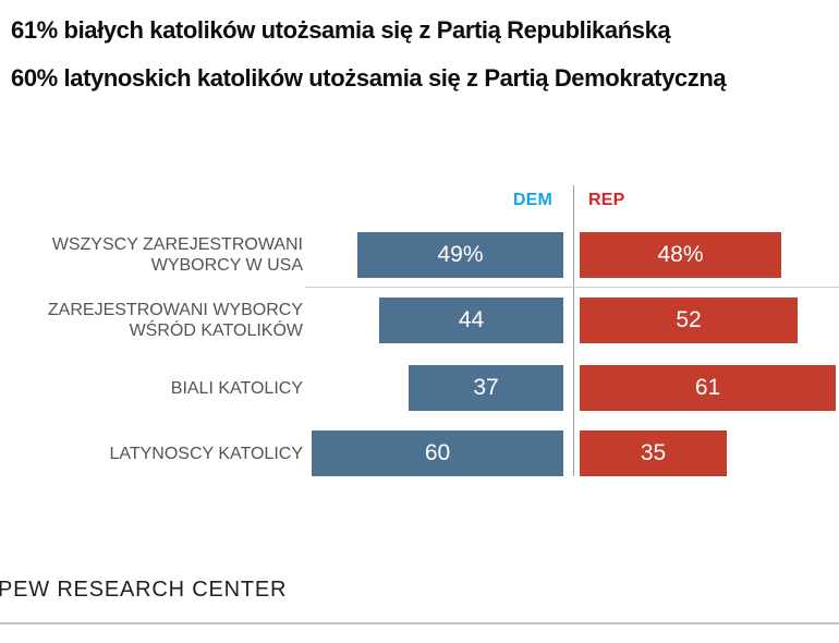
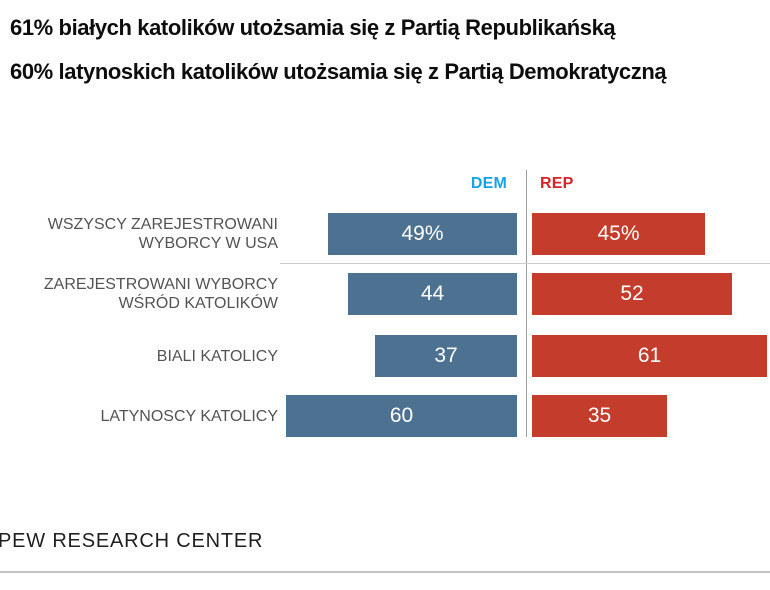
REP/WSZYSCY ZAREJESTROWANI WYBORCY W USA: 48% -> 45%
